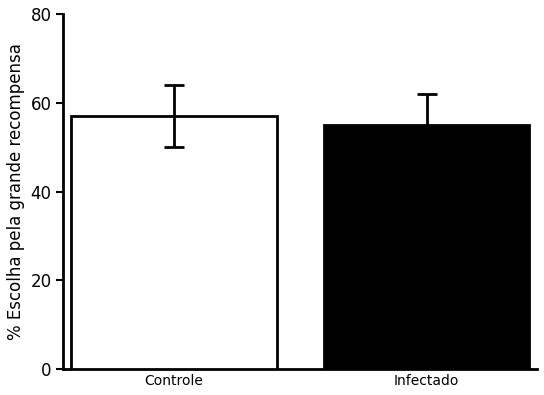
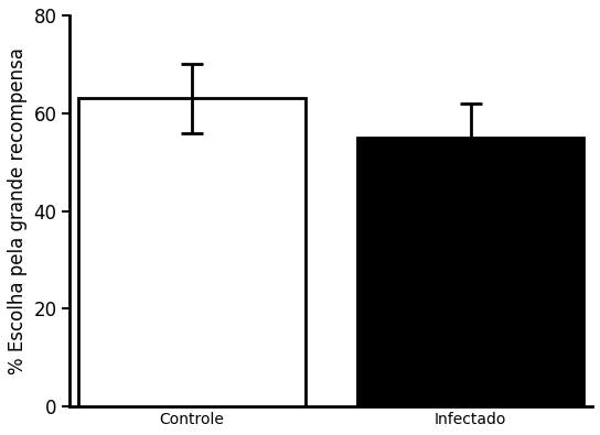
Controle: 57 -> 63
